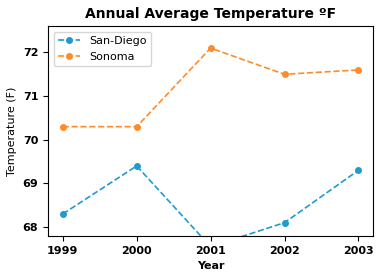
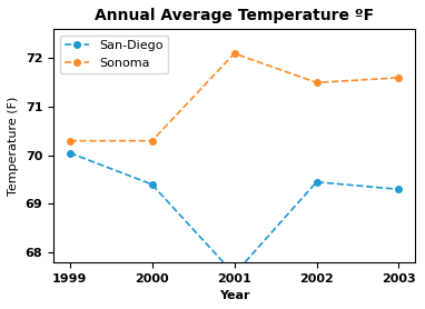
San-Diego/1999: 68.30 -> 70.05
San-Diego/2002: 68.10 -> 69.45
